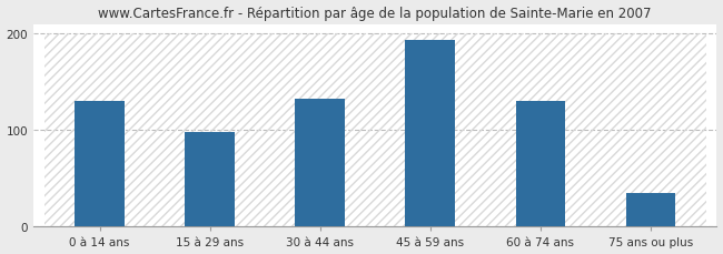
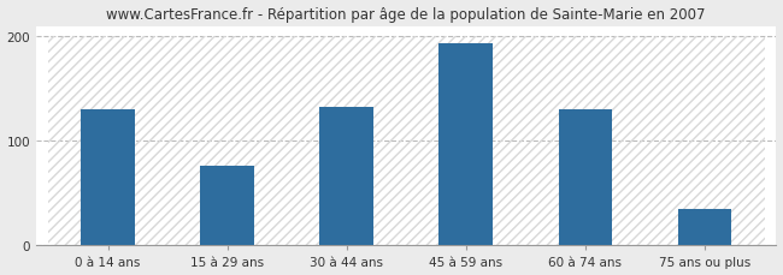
15 à 29 ans: 98 -> 76
